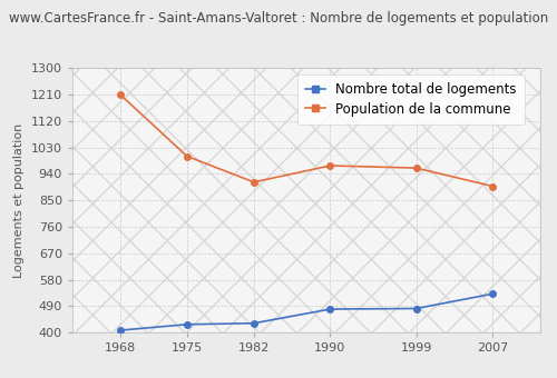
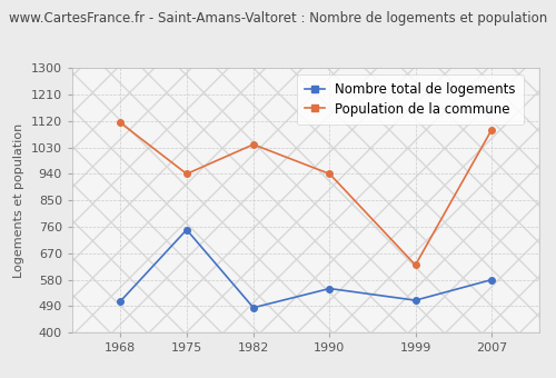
Nombre total de logements/1968: 408 -> 505
Population de la commune/1968: 1210 -> 1115
Nombre total de logements/1975: 428 -> 750
Population de la commune/1975: 1000 -> 940
Nombre total de logements/1982: 432 -> 485
Population de la commune/1982: 912 -> 1040
Nombre total de logements/1990: 480 -> 550
Population de la commune/1990: 968 -> 940
Nombre total de logements/1999: 482 -> 510
Population de la commune/1999: 960 -> 630
Nombre total de logements/2007: 532 -> 580
Population de la commune/2007: 898 -> 1090
